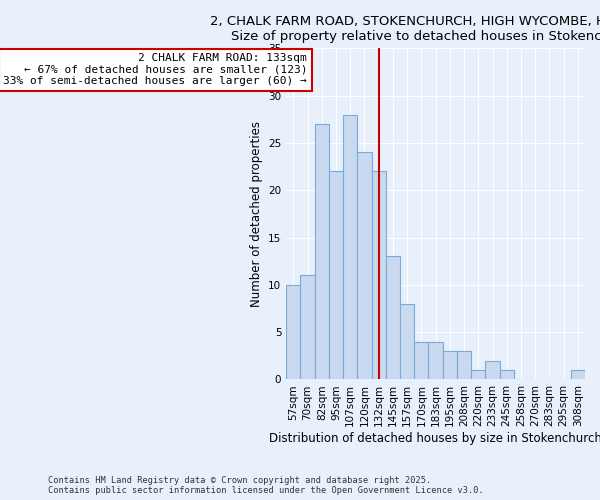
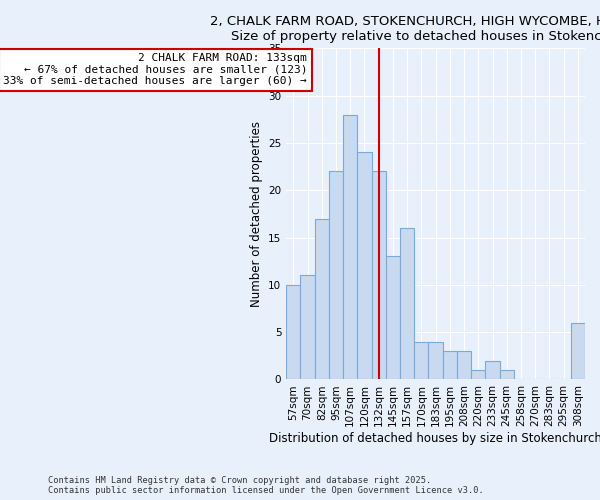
82sqm: 27 -> 17
157sqm: 8 -> 16
308sqm: 1 -> 6
